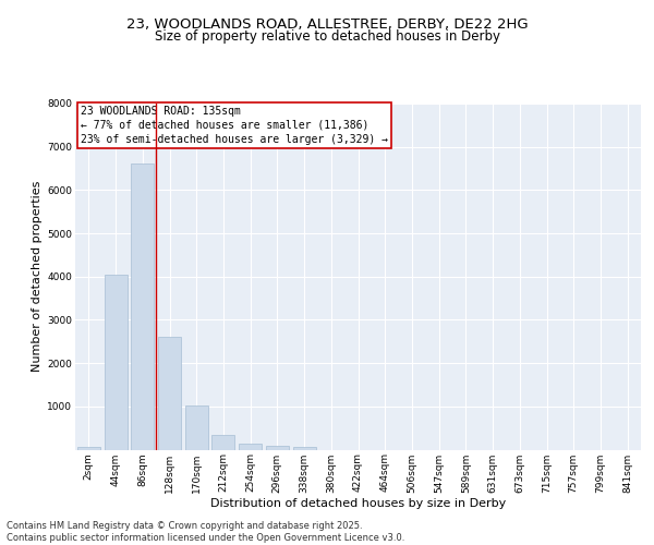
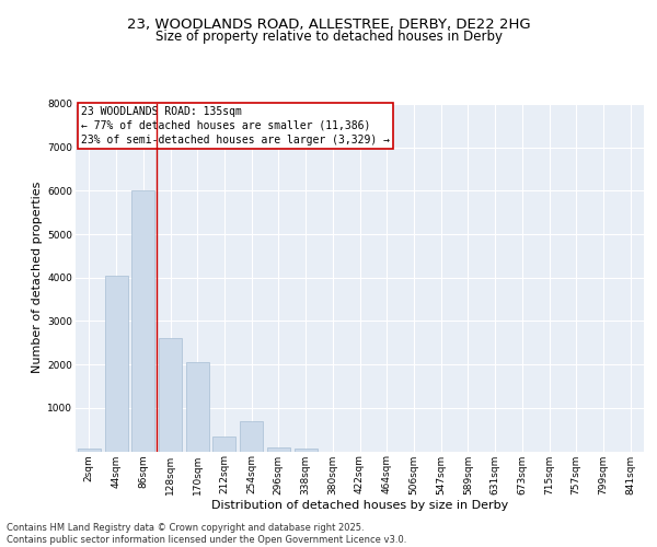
86sqm: 6620 -> 6000
170sqm: 1010 -> 2050
254sqm: 130 -> 700
